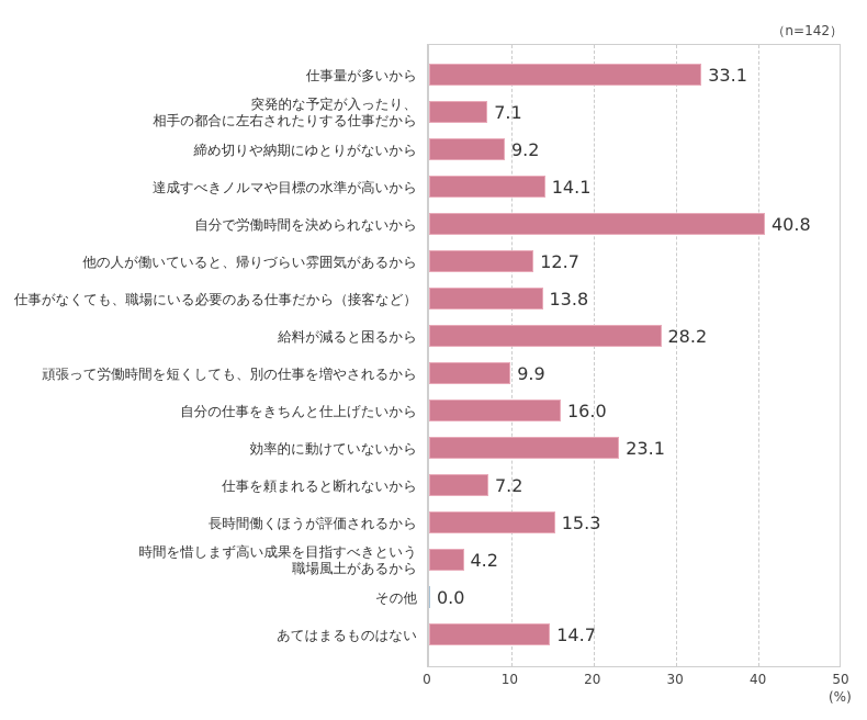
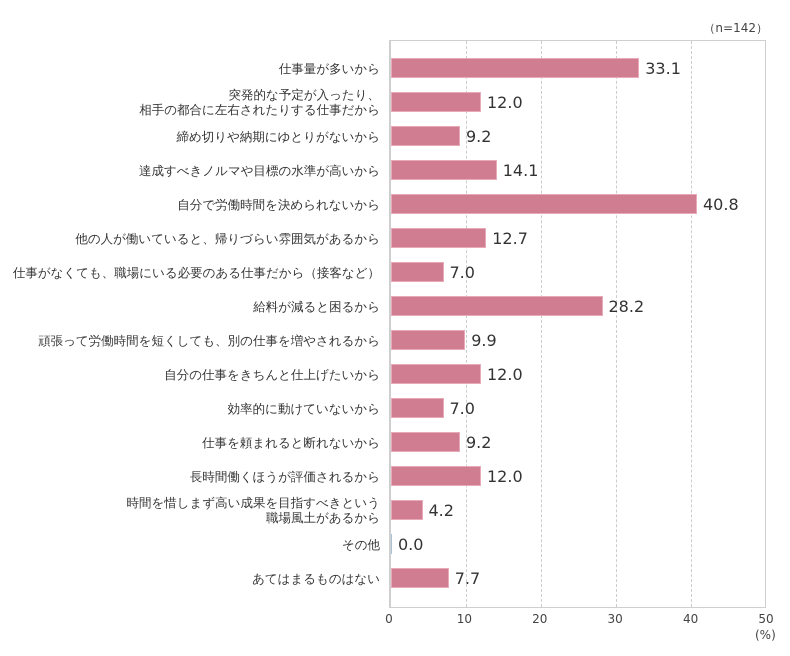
突発的な予定が入ったり、 相手の都合に左右されたりする仕事だから: 7.1 -> 12.0
仕事がなくても、職場にいる必要のある仕事だから（接客など）: 13.8 -> 7.0
自分の仕事をきちんと仕上げたいから: 16.0 -> 12.0
効率的に動けていないから: 23.1 -> 7.0
仕事を頼まれると断れないから: 7.2 -> 9.2
長時間働くほうが評価されるから: 15.3 -> 12.0
あてはまるものはない: 14.7 -> 7.7
